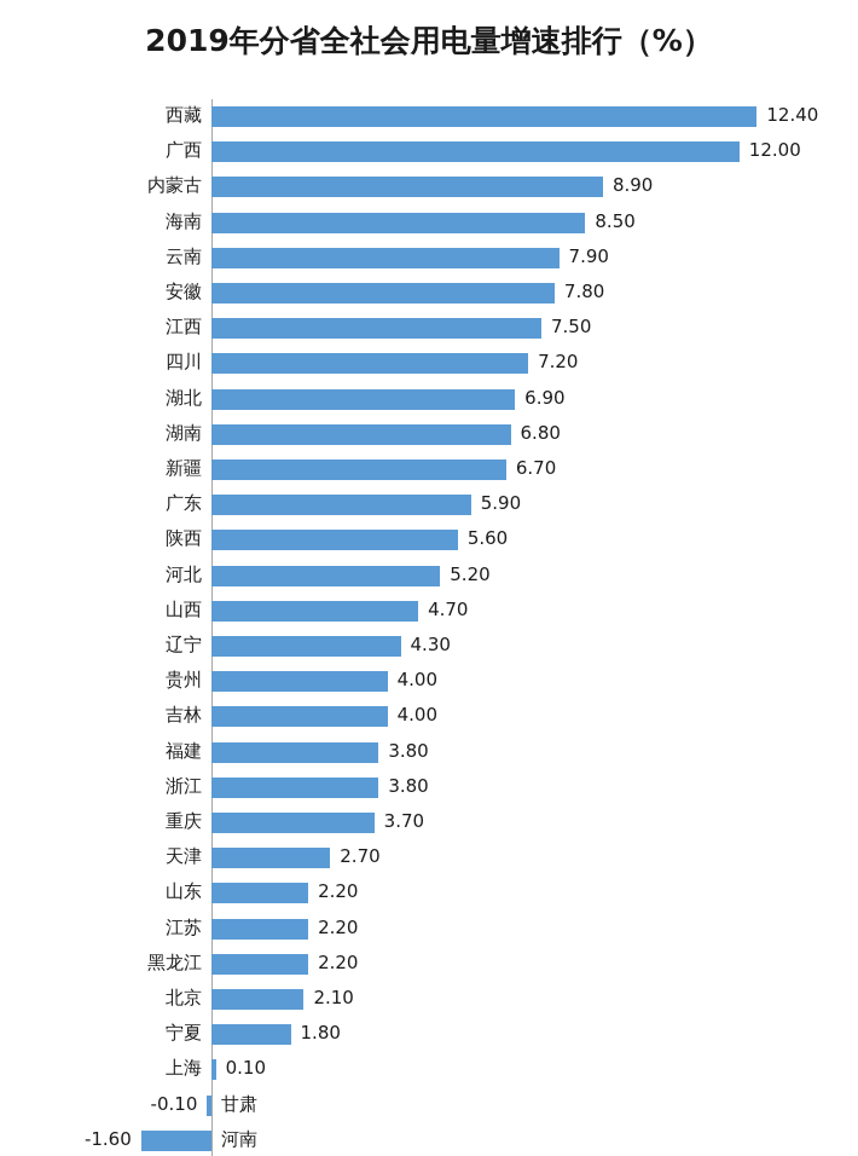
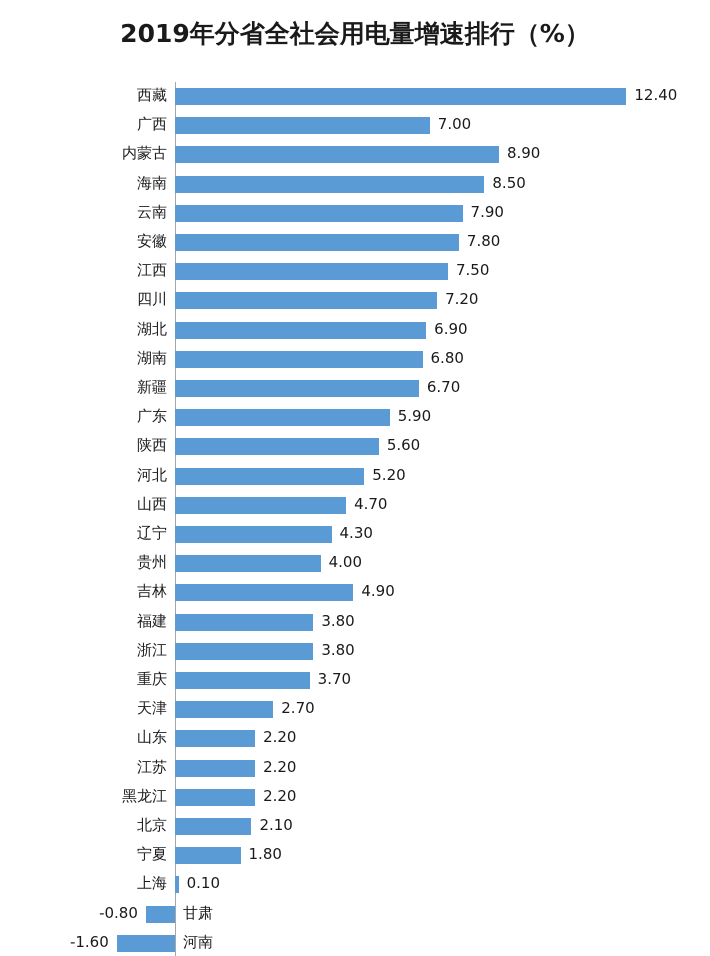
广西: 12.00 -> 7.00
吉林: 4.00 -> 4.90
甘肃: -0.10 -> -0.80
